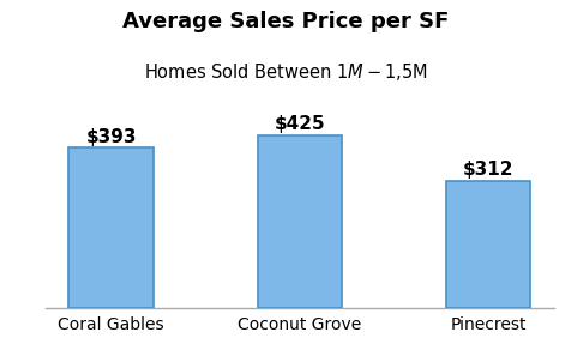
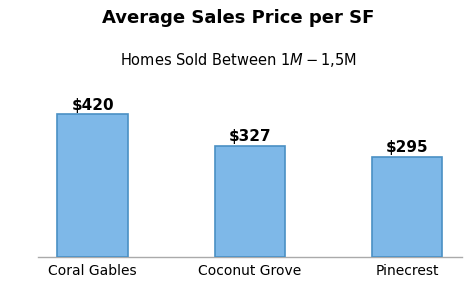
Coral Gables: $393 -> $420
Coconut Grove: $425 -> $327
Pinecrest: $312 -> $295
